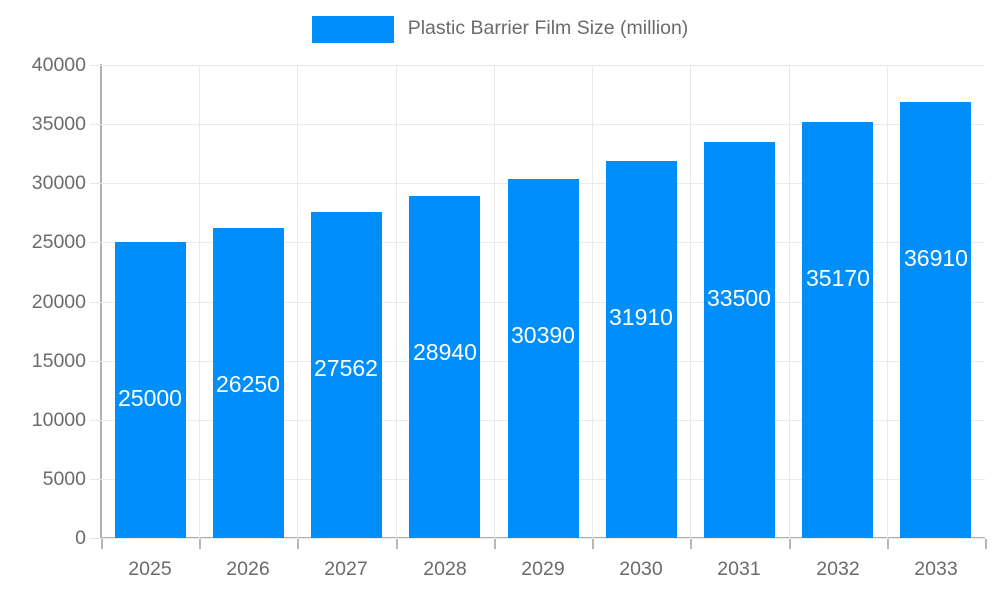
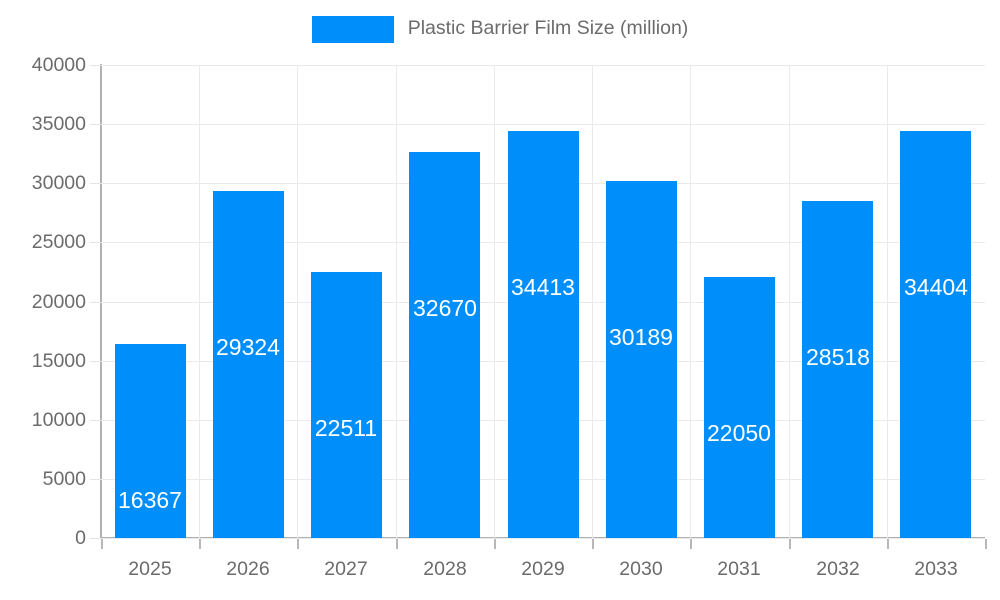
2025: 25000 -> 16367
2026: 26250 -> 29324
2027: 27562 -> 22511
2028: 28940 -> 32670
2029: 30390 -> 34413
2030: 31910 -> 30189
2031: 33500 -> 22050
2032: 35170 -> 28518
2033: 36910 -> 34404
